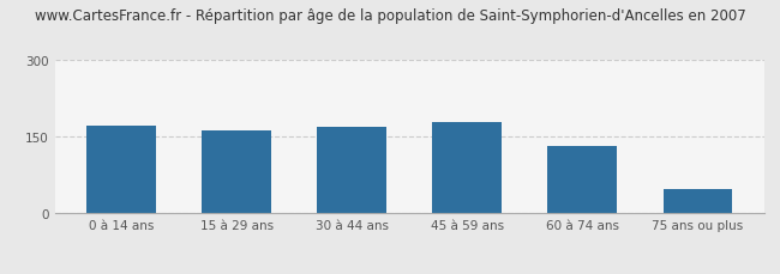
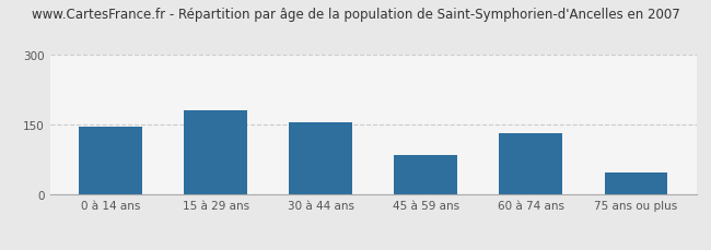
0 à 14 ans: 170 -> 145
15 à 29 ans: 161 -> 180
30 à 44 ans: 169 -> 155
45 à 59 ans: 178 -> 85
